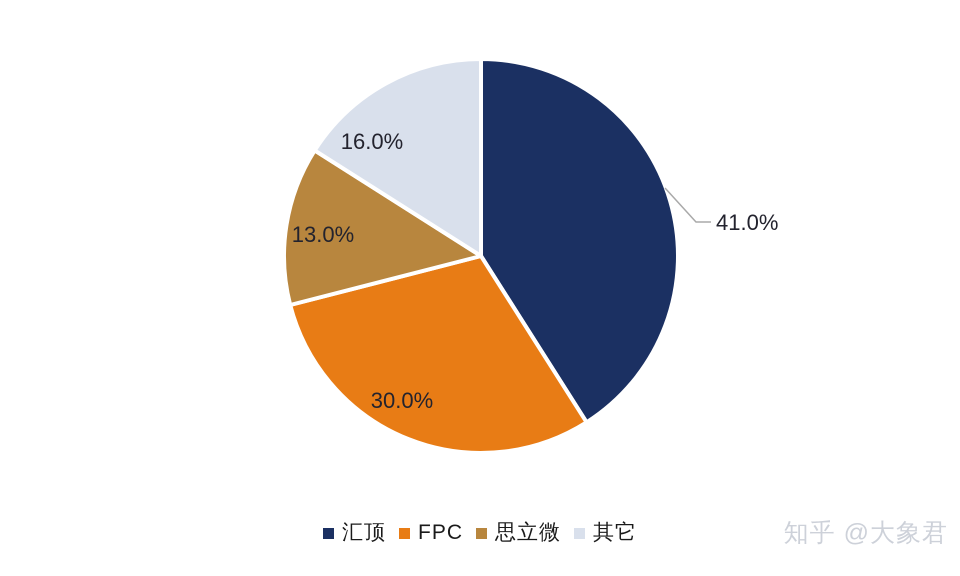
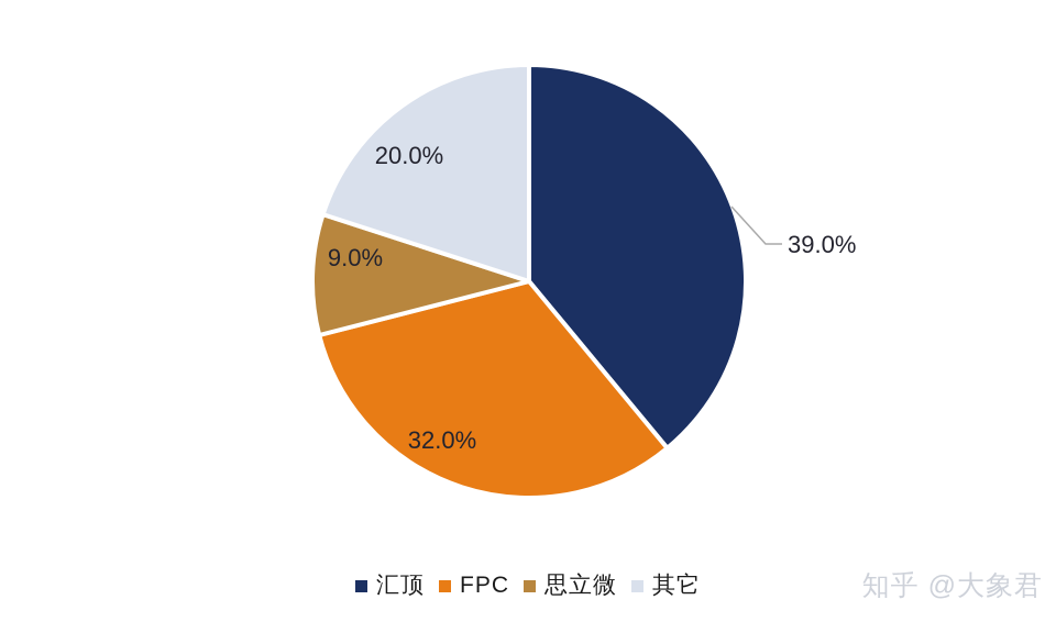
汇顶: 41.0% -> 39.0%
FPC: 30.0% -> 32.0%
思立微: 13.0% -> 9.0%
其它: 16.0% -> 20.0%
